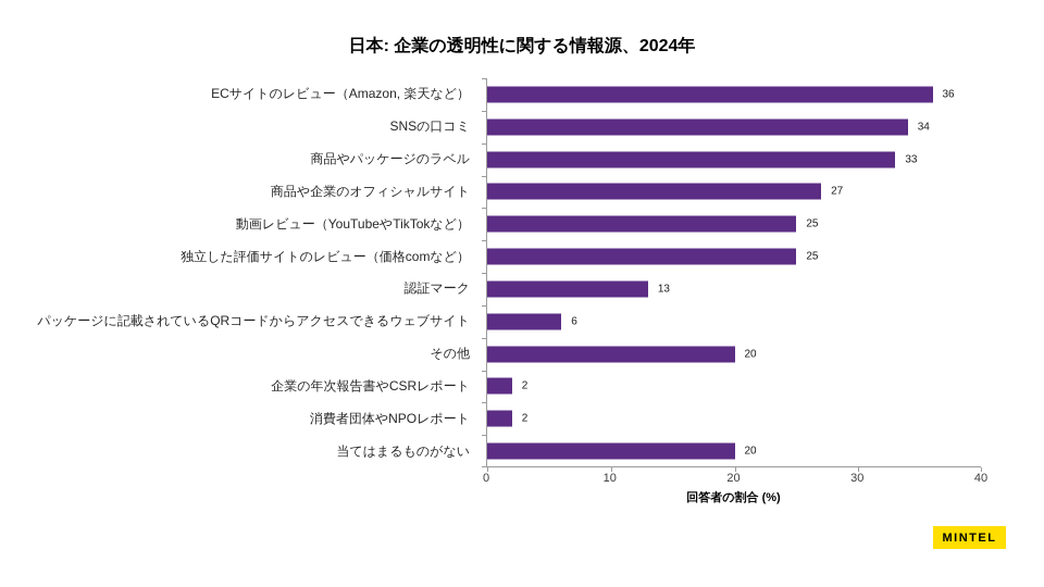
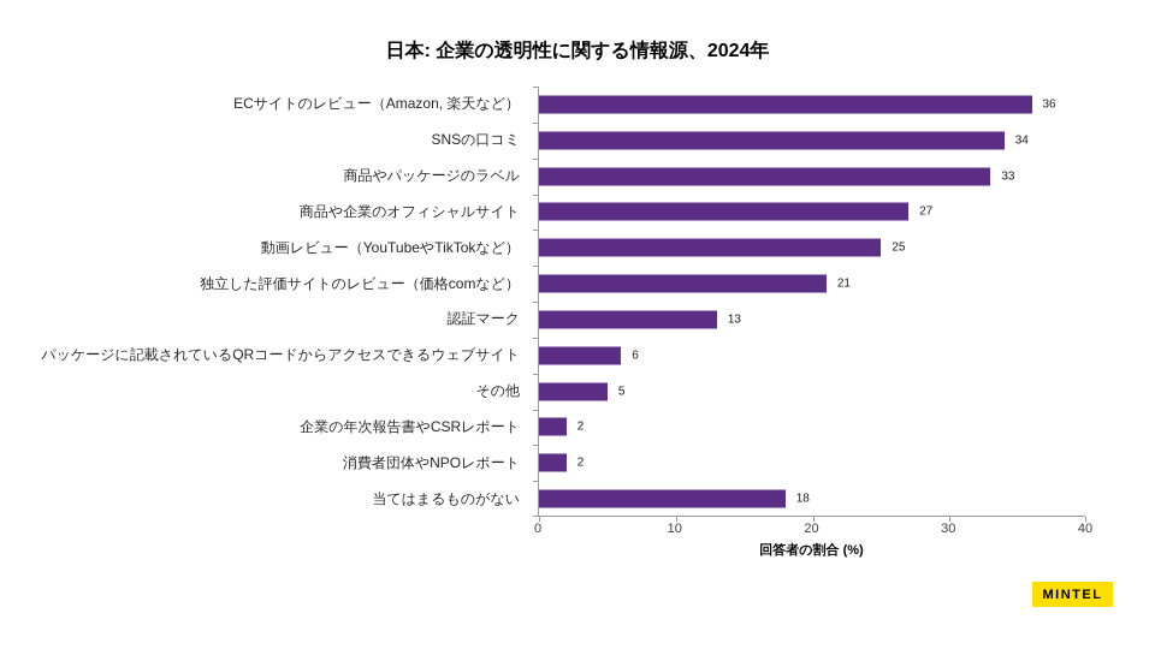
独立した評価サイトのレビュー（価格comなど）: 25 -> 21
その他: 20 -> 5
当てはまるものがない: 20 -> 18
